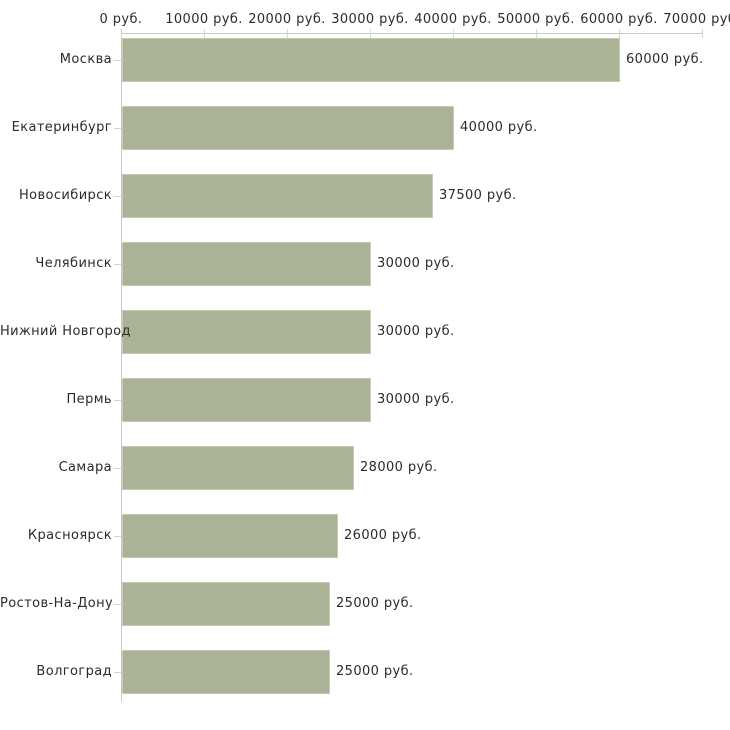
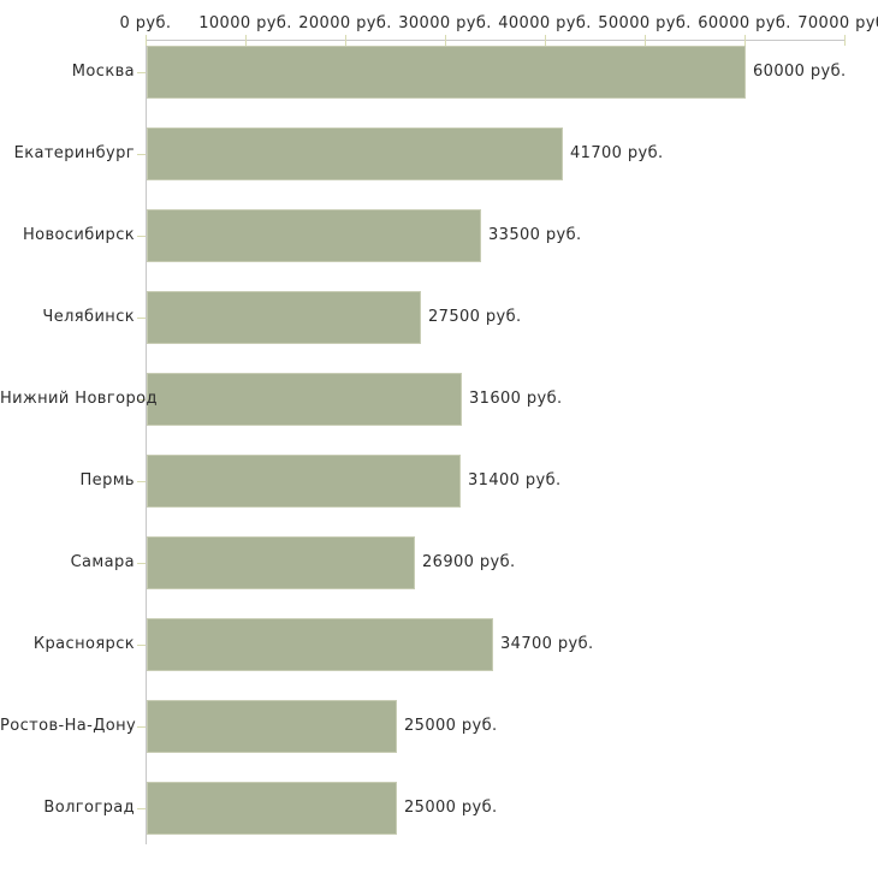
Екатеринбург: 40000 -> 41700
Новосибирск: 37500 -> 33500
Челябинск: 30000 -> 27500
Нижний Новгород: 30000 -> 31600
Пермь: 30000 -> 31400
Самара: 28000 -> 26900
Красноярск: 26000 -> 34700
